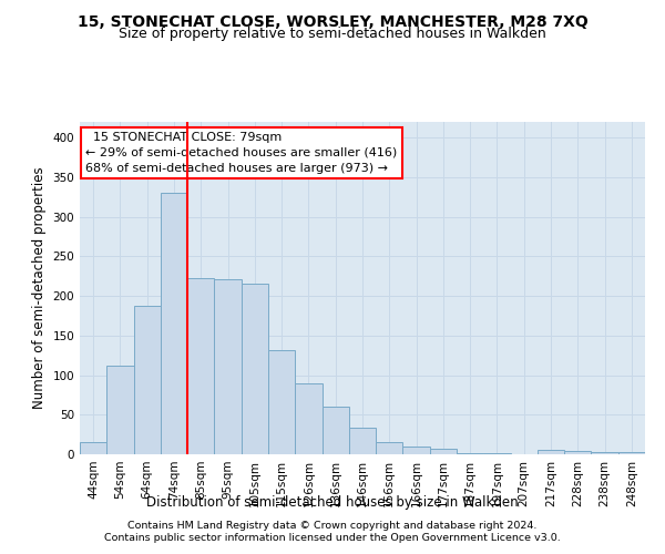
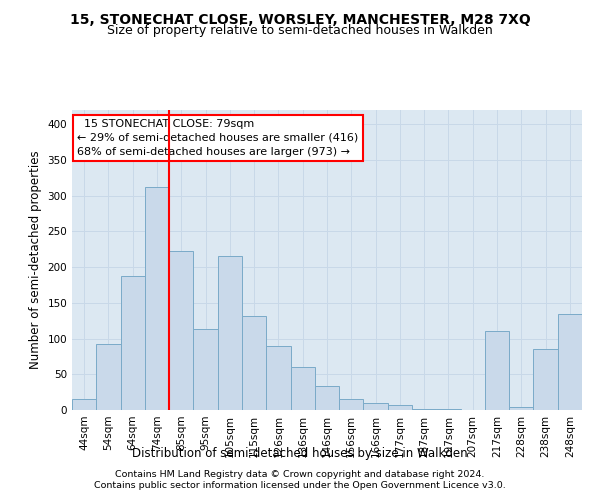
54sqm: 112 -> 92
74sqm: 330 -> 312
95sqm: 221 -> 114
217sqm: 5 -> 110
238sqm: 3 -> 86
248sqm: 3 -> 134
